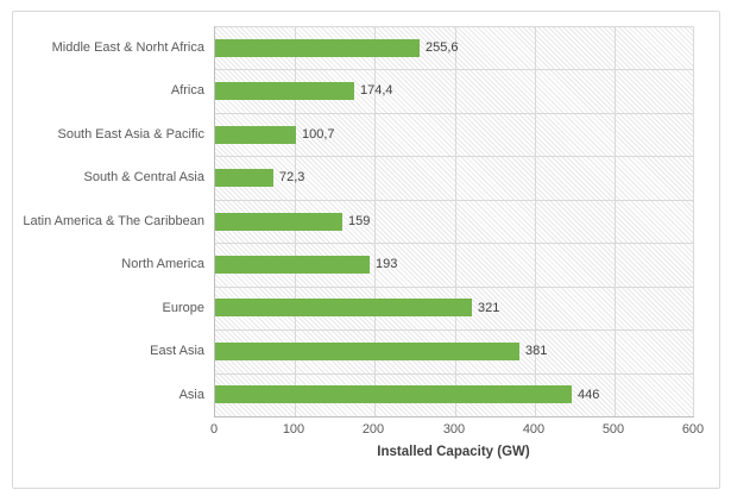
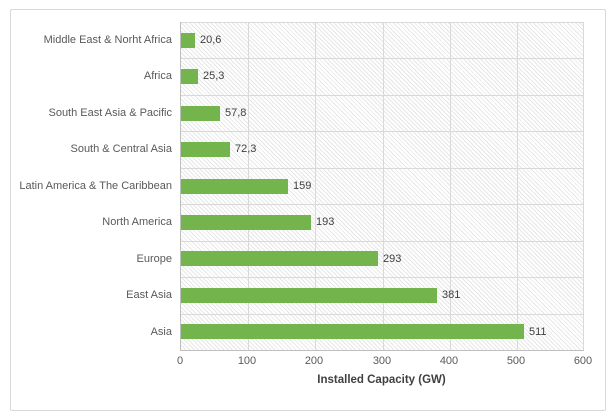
Middle East & Norht Africa: 255,6 -> 20,6
Africa: 174,4 -> 25,3
South East Asia & Pacific: 100,7 -> 57,8
Europe: 321 -> 293
Asia: 446 -> 511
